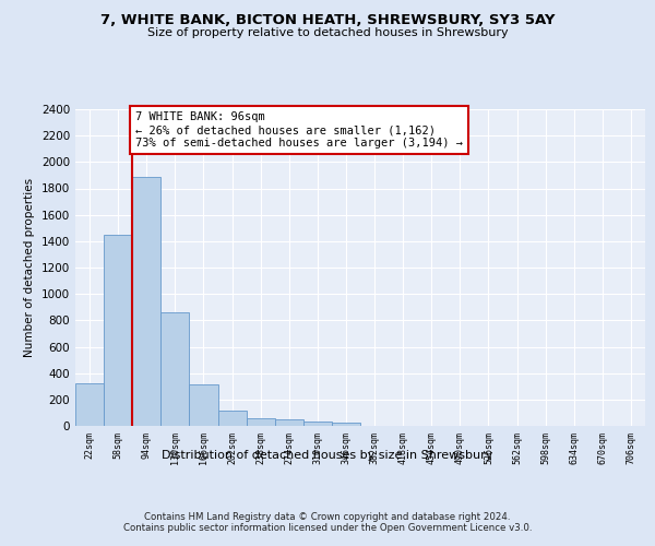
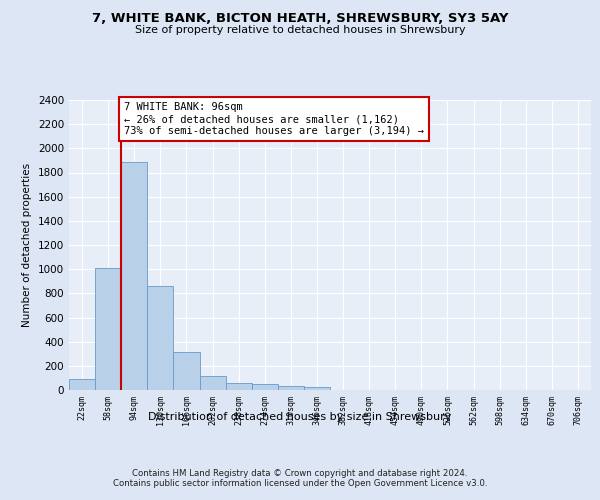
22sqm: 320 -> 100
58sqm: 1450 -> 1010
